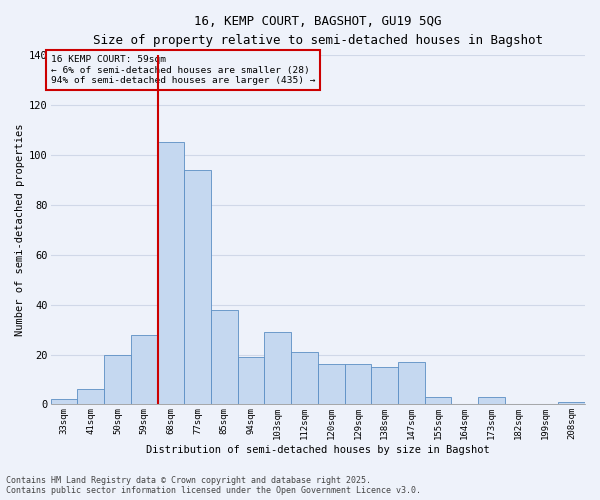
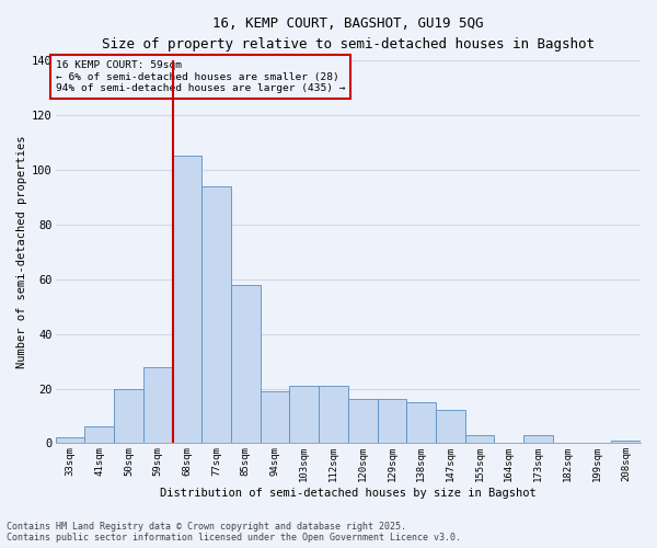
85sqm: 38 -> 58
103sqm: 29 -> 21
147sqm: 17 -> 12
